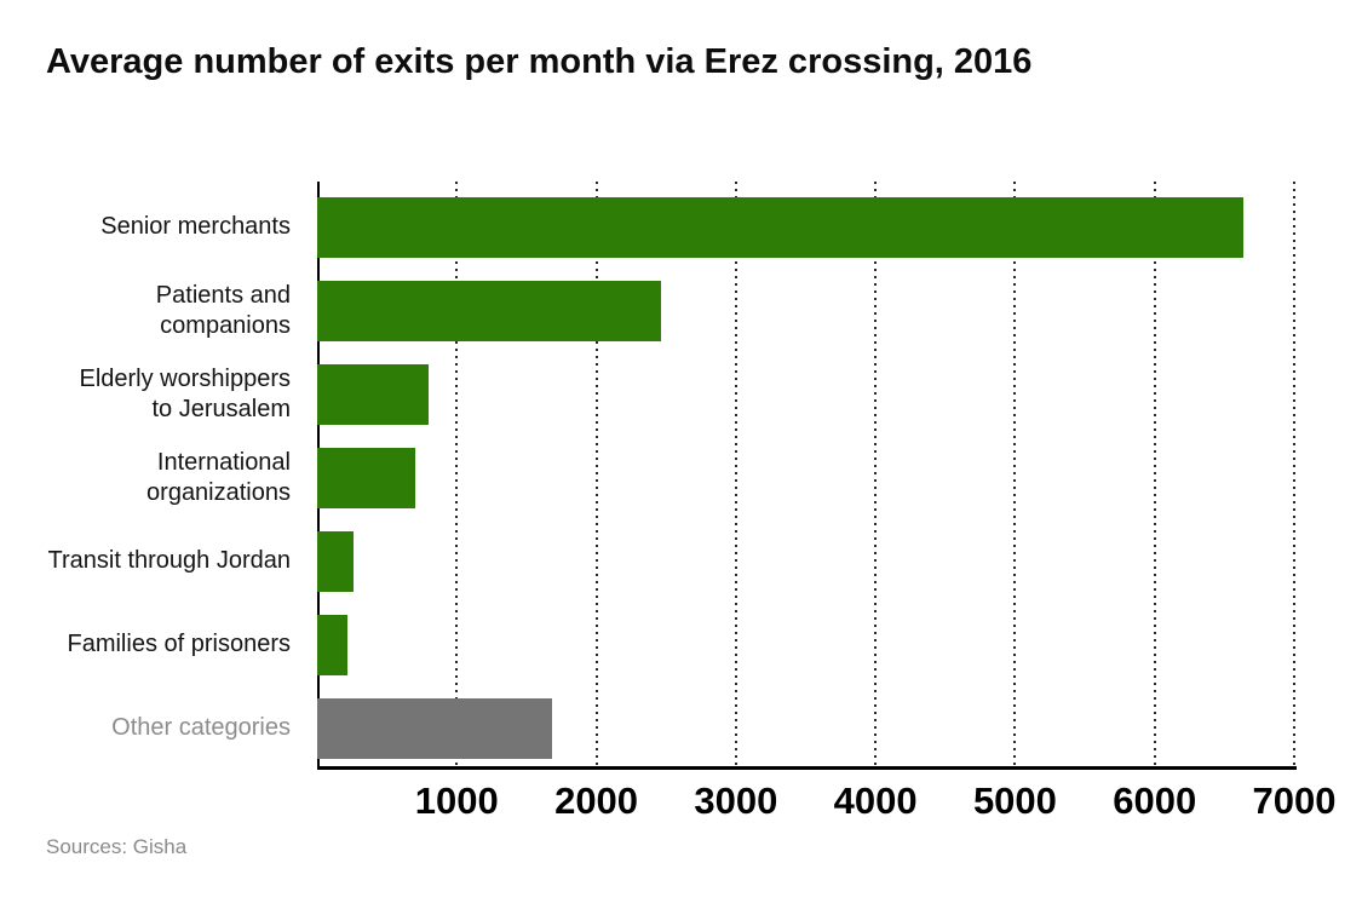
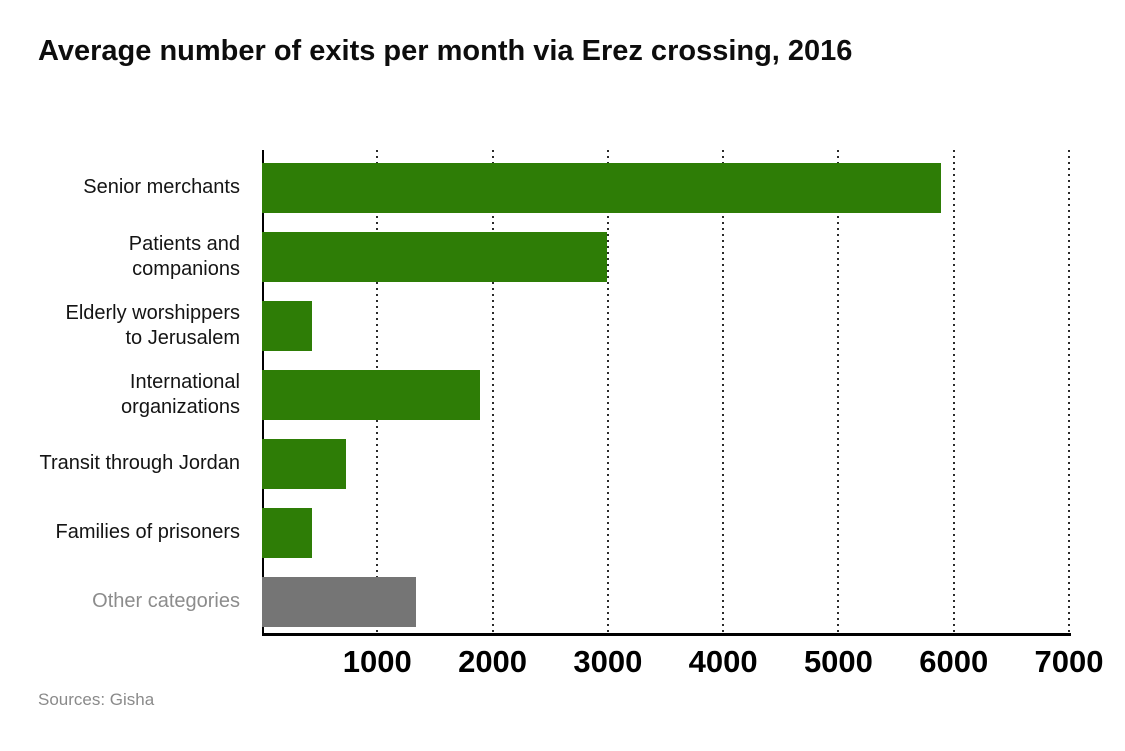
Senior merchants: 6640 -> 5890
Patients and companions: 2460 -> 2990
Elderly worshippers to Jerusalem: 800 -> 430
International organizations: 700 -> 1890
Transit through Jordan: 260 -> 730
Families of prisoners: 220 -> 430
Other categories: 1680 -> 1340
